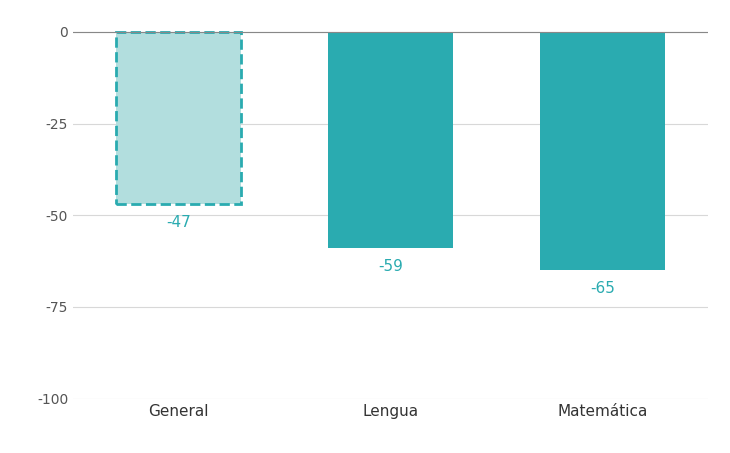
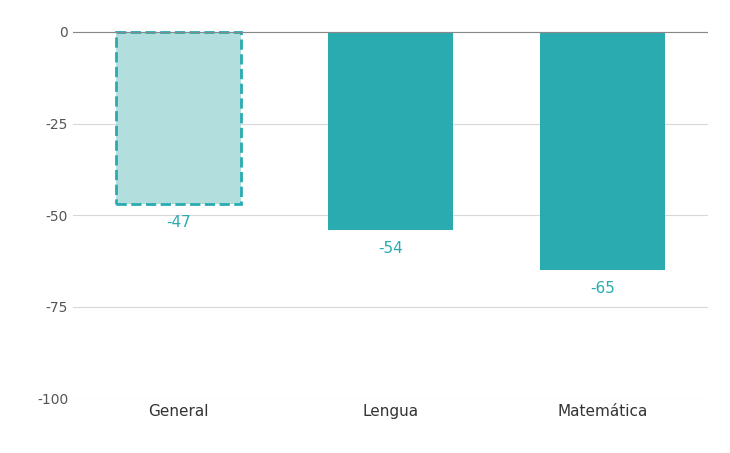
Lengua: -59 -> -54
